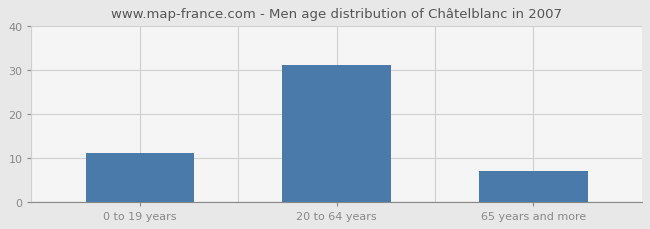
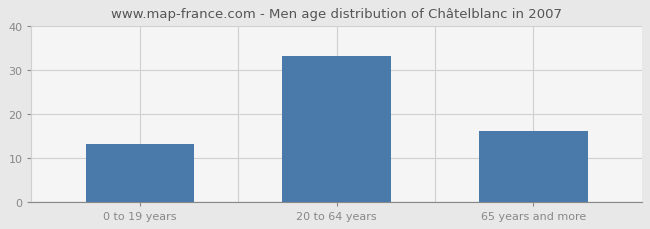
0 to 19 years: 11 -> 13
20 to 64 years: 31 -> 33
65 years and more: 7 -> 16
